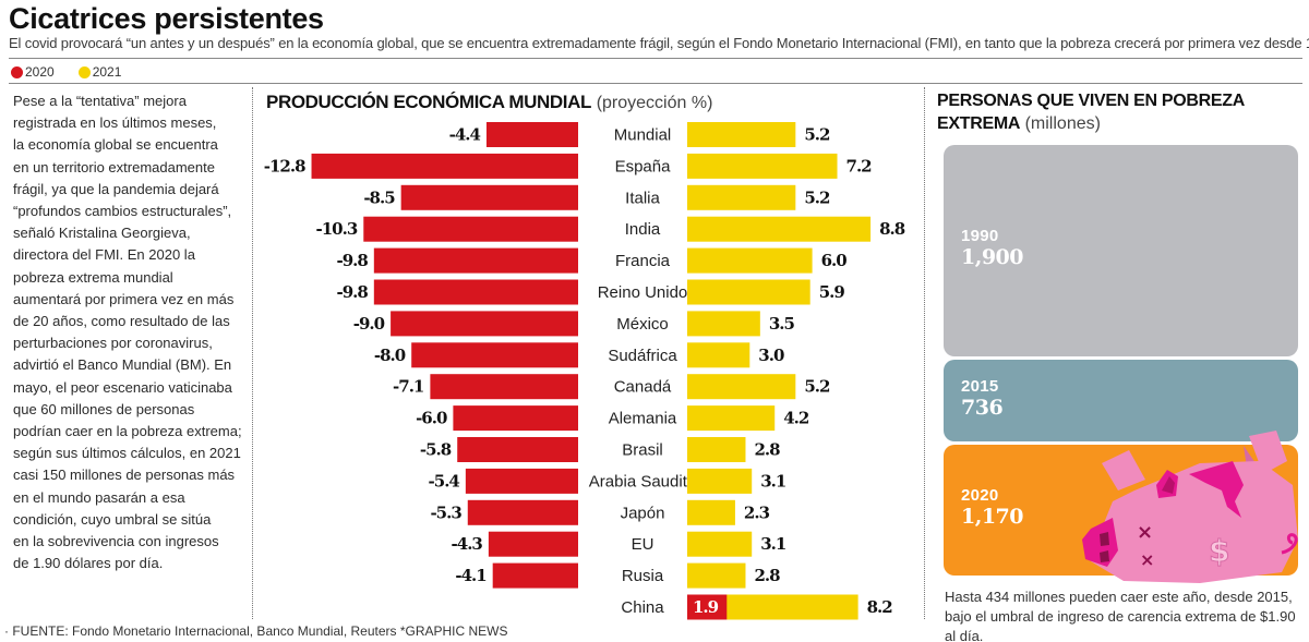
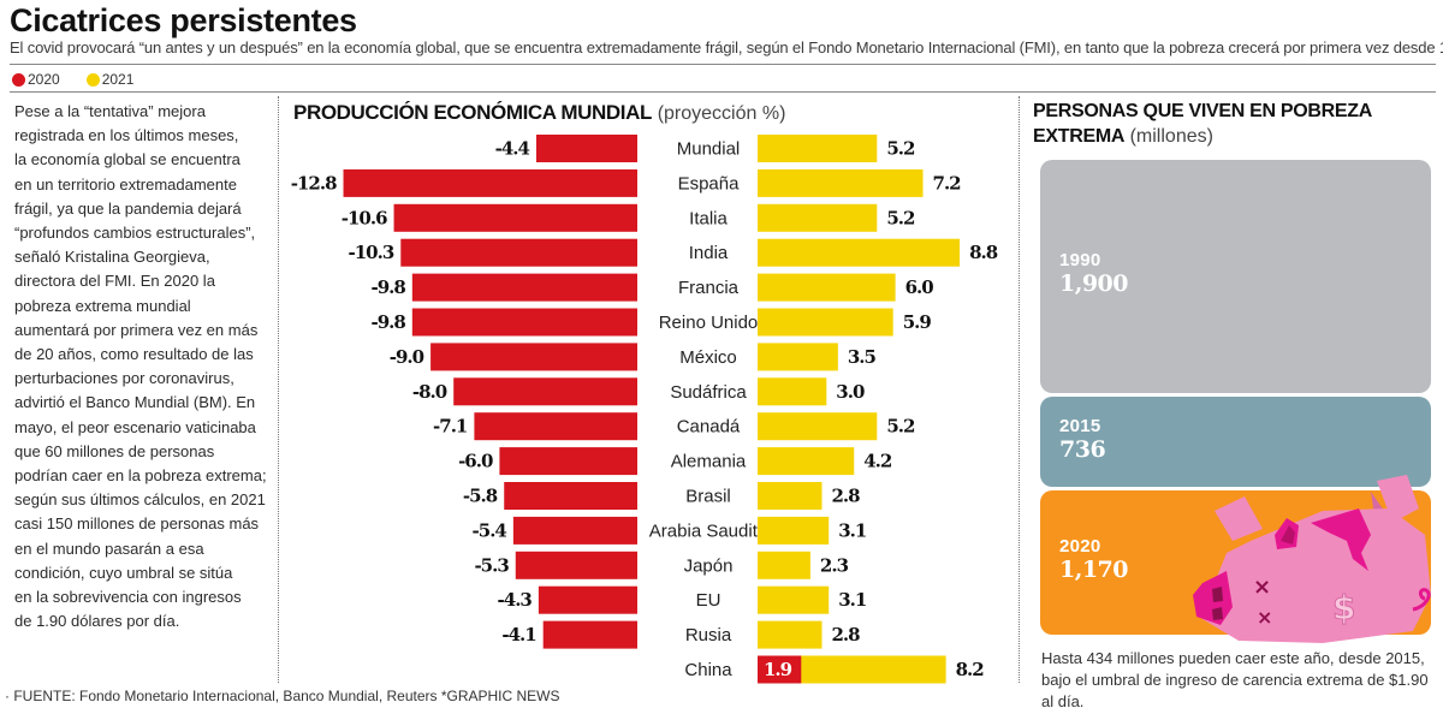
PRODUCCIÓN ECONÓMICA MUNDIAL/2020/Italia: -8.5 -> -10.6
